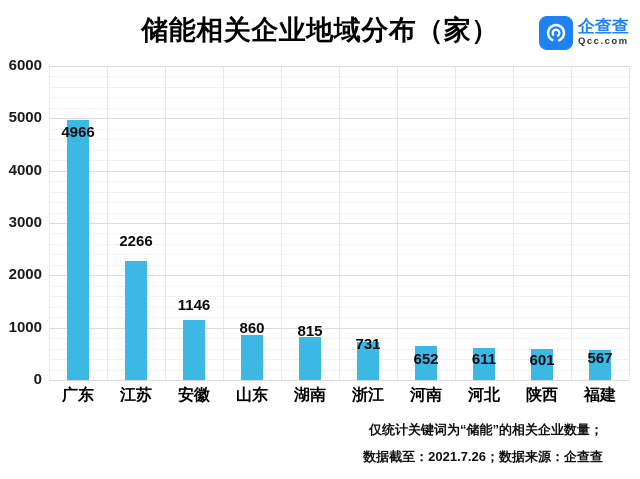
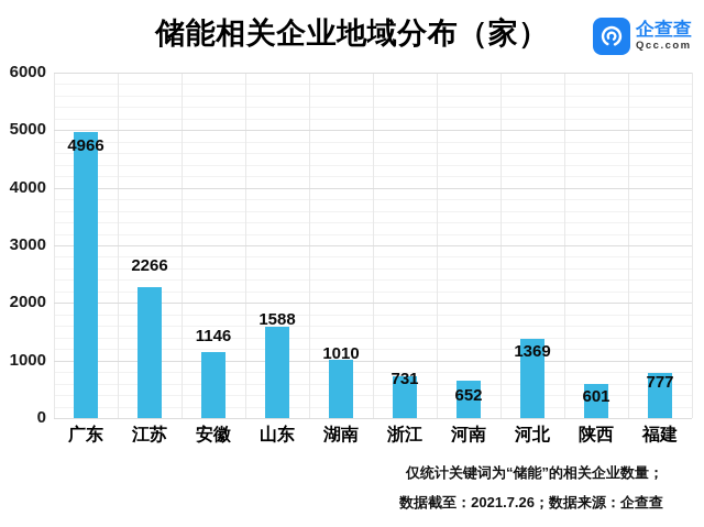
山东: 860 -> 1588
湖南: 815 -> 1010
河北: 611 -> 1369
福建: 567 -> 777
